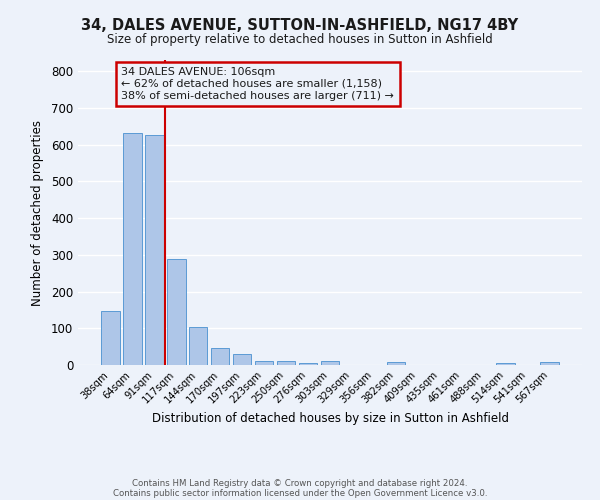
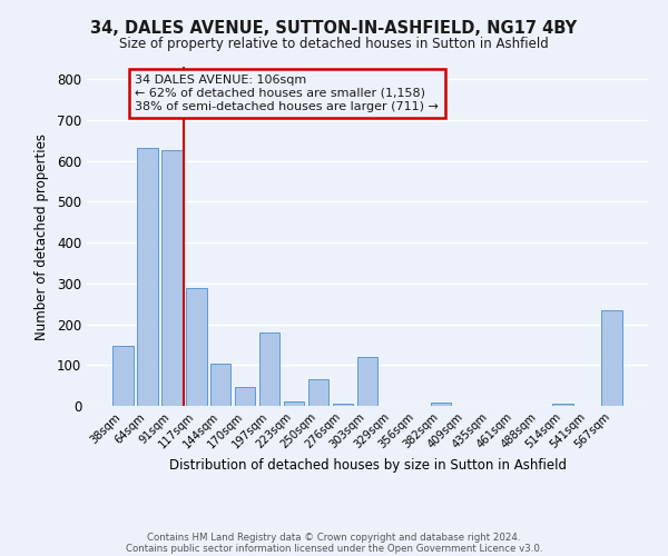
197sqm: 30 -> 180
250sqm: 10 -> 65
303sqm: 10 -> 120
567sqm: 8 -> 235
